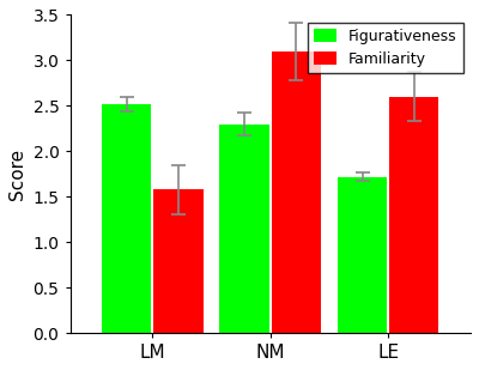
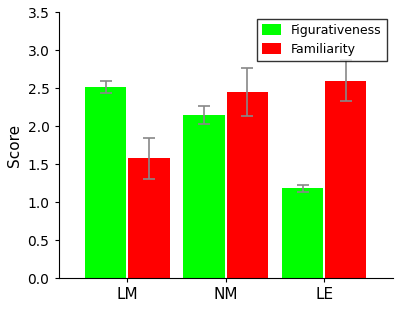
Figurativeness/NM: 2.30 -> 2.15
Familiarity/NM: 3.10 -> 2.45
Figurativeness/LE: 1.72 -> 1.18
